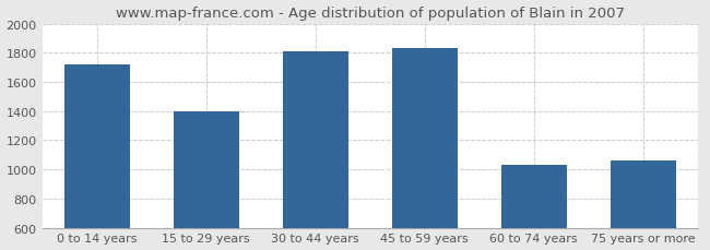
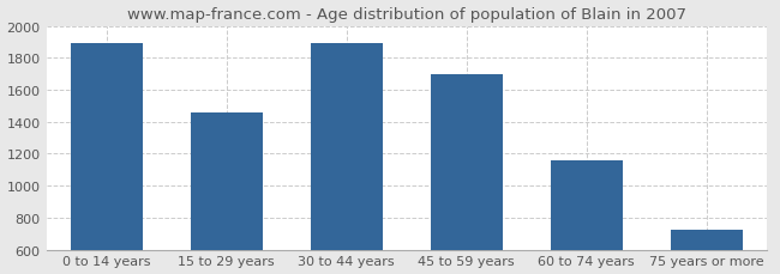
0 to 14 years: 1720 -> 1890
15 to 29 years: 1400 -> 1460
30 to 44 years: 1810 -> 1890
45 to 59 years: 1830 -> 1700
60 to 74 years: 1030 -> 1160
75 years or more: 1060 -> 720
